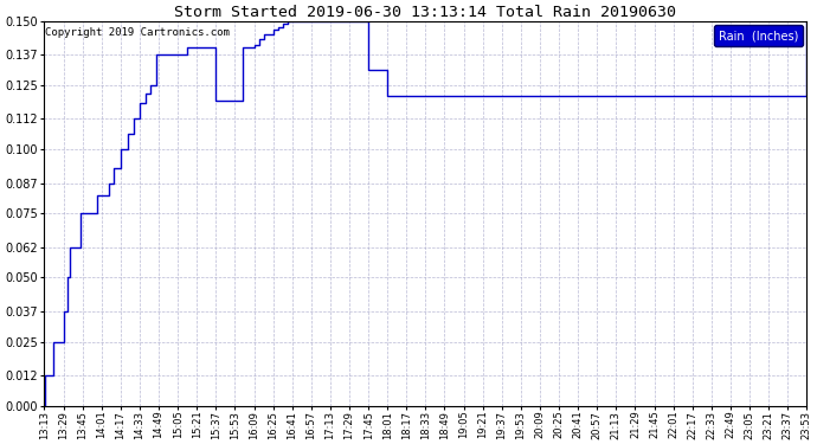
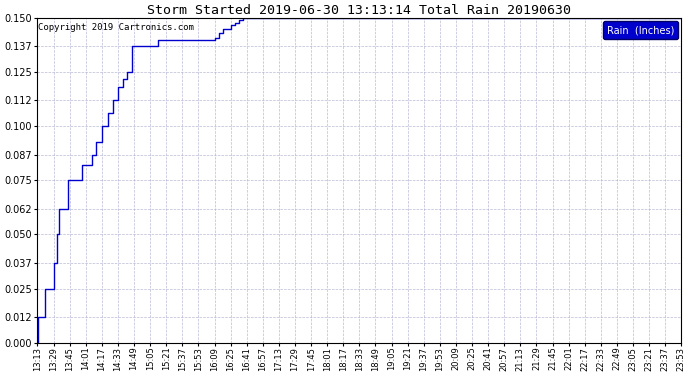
15:37: 0.119 -> 0.140
17:45: 0.131 -> 0.150
18:01: 0.121 -> 0.150
